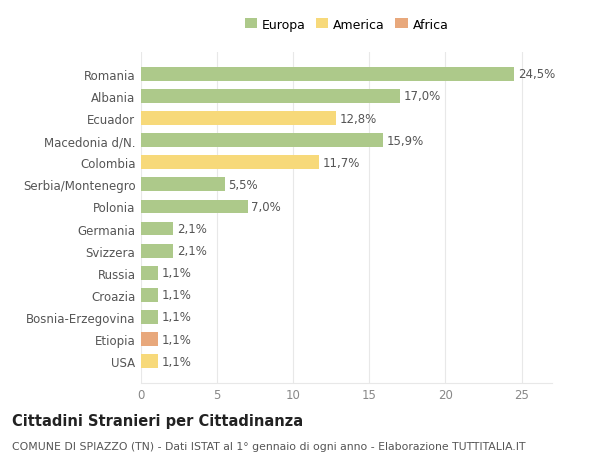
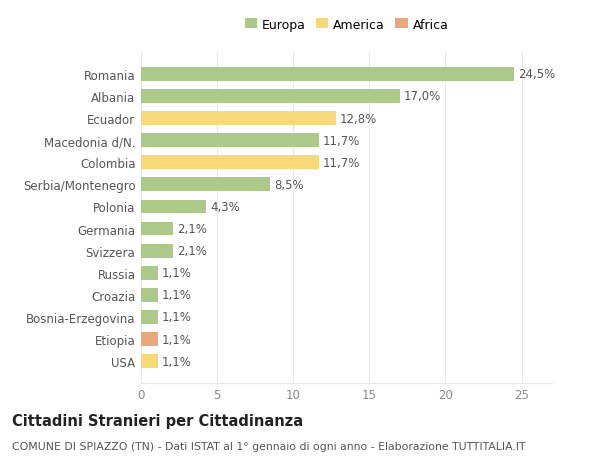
Macedonia d/N.: 15,9% -> 11,7%
Serbia/Montenegro: 5,5% -> 8,5%
Polonia: 7,0% -> 4,3%
